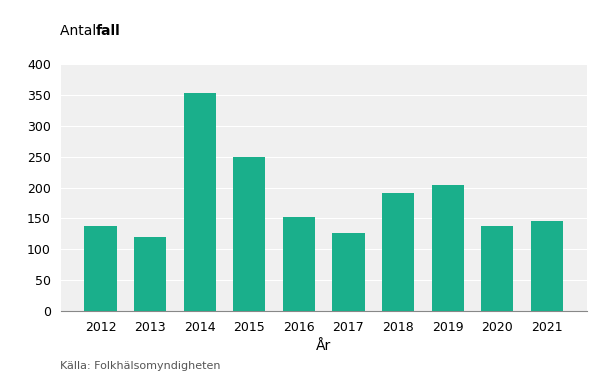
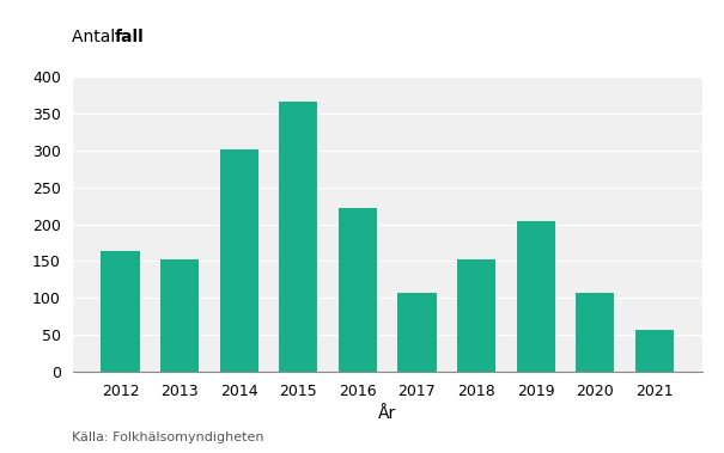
2012: 138 -> 164
2013: 119 -> 152
2014: 354 -> 302
2015: 250 -> 366
2016: 153 -> 222
2017: 127 -> 106
2018: 191 -> 152
2020: 138 -> 106
2021: 145 -> 56
